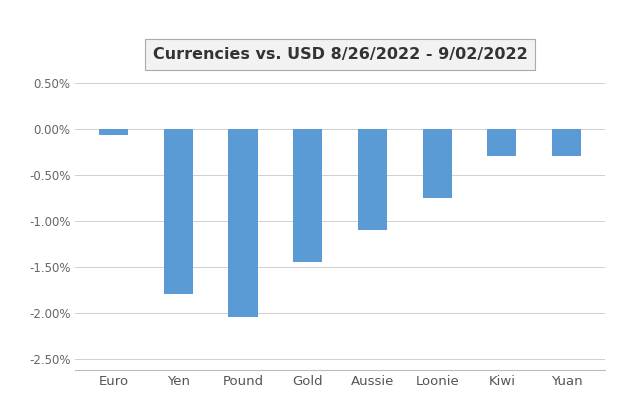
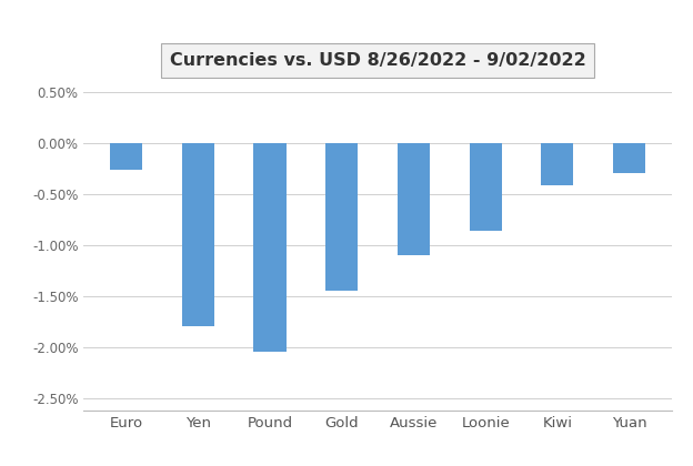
Euro: -0.07% -> -0.26%
Loonie: -0.75% -> -0.86%
Kiwi: -0.30% -> -0.42%
